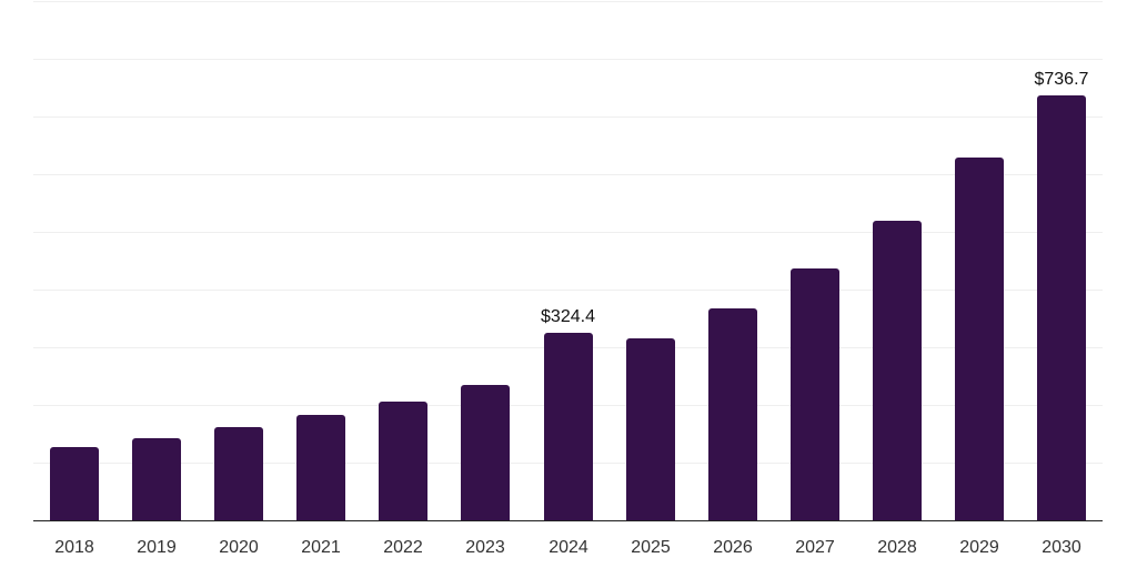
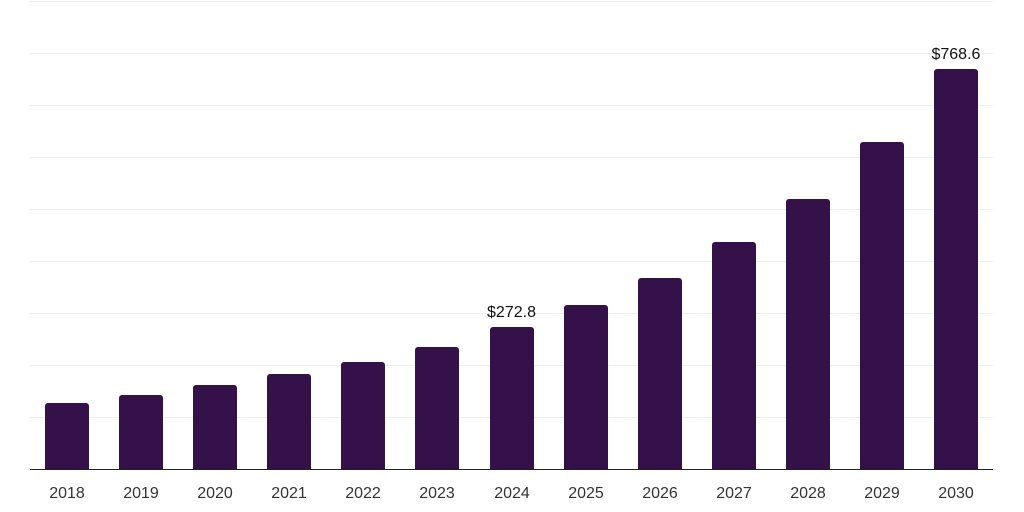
2024: $324.4 -> $272.8
2030: $736.7 -> $768.6
